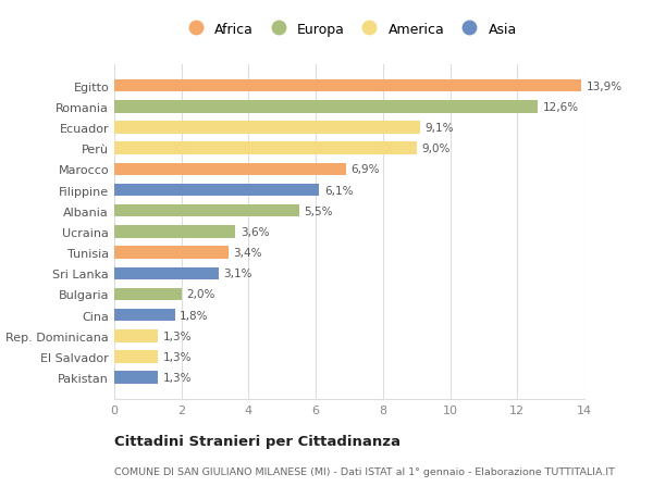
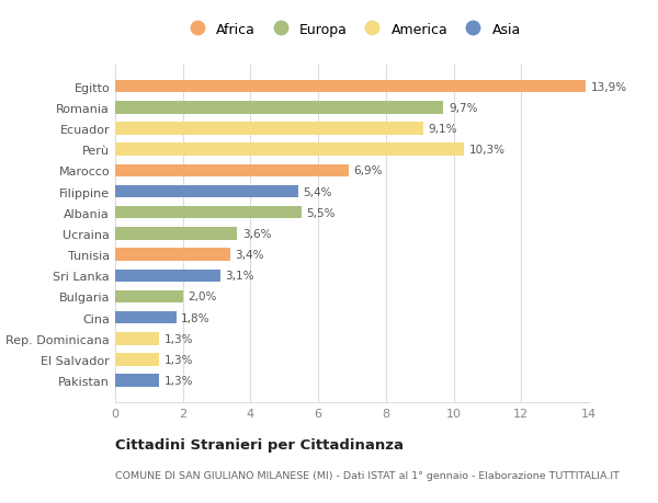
Romania: 12,6% -> 9,7%
Perù: 9,0% -> 10,3%
Filippine: 6,1% -> 5,4%
